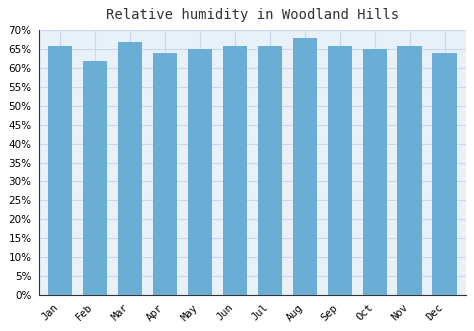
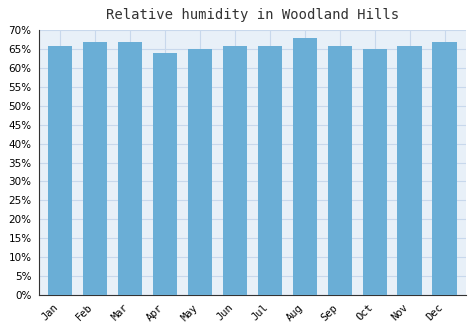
Feb: 62% -> 67%
Dec: 64% -> 67%
